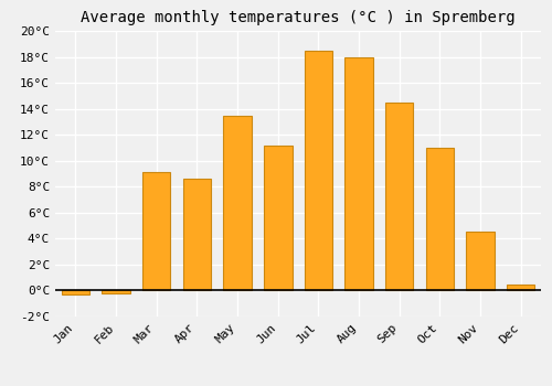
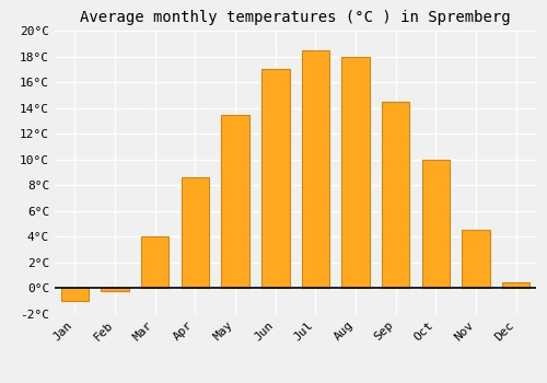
Jan: -0.3°C -> -1.0°C
Mar: 9.1°C -> 4.0°C
Jun: 11.2°C -> 17.0°C
Oct: 11.0°C -> 10.0°C
